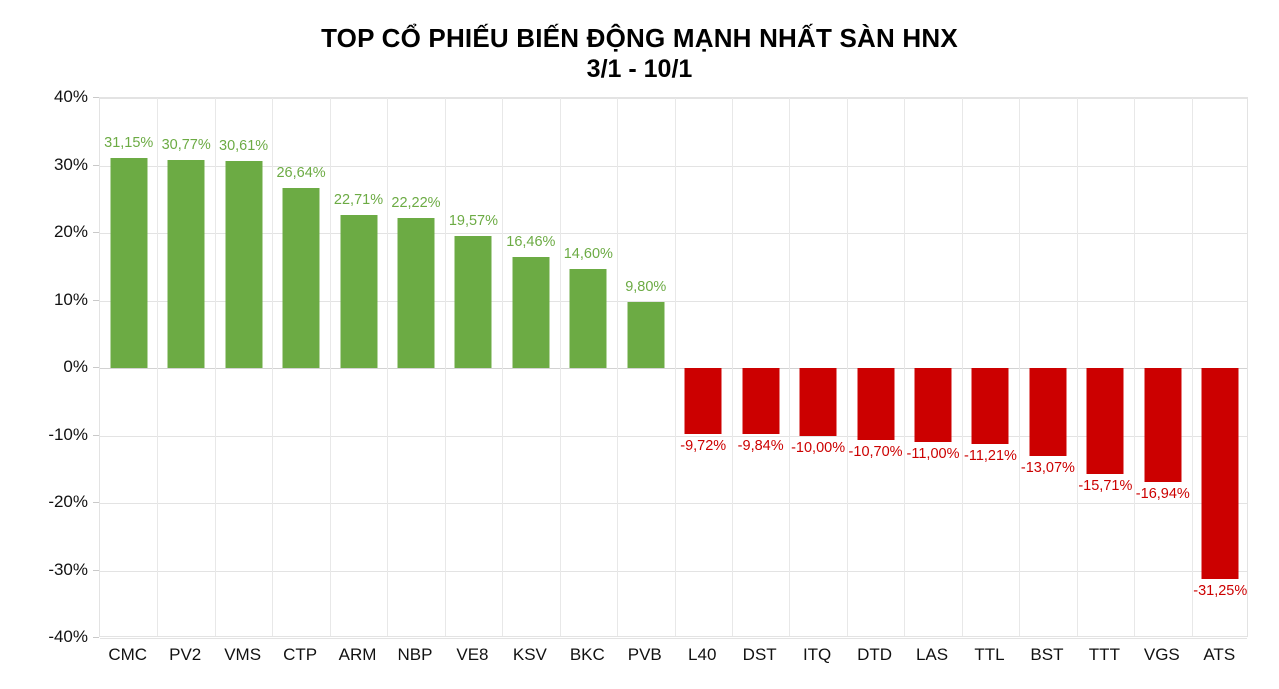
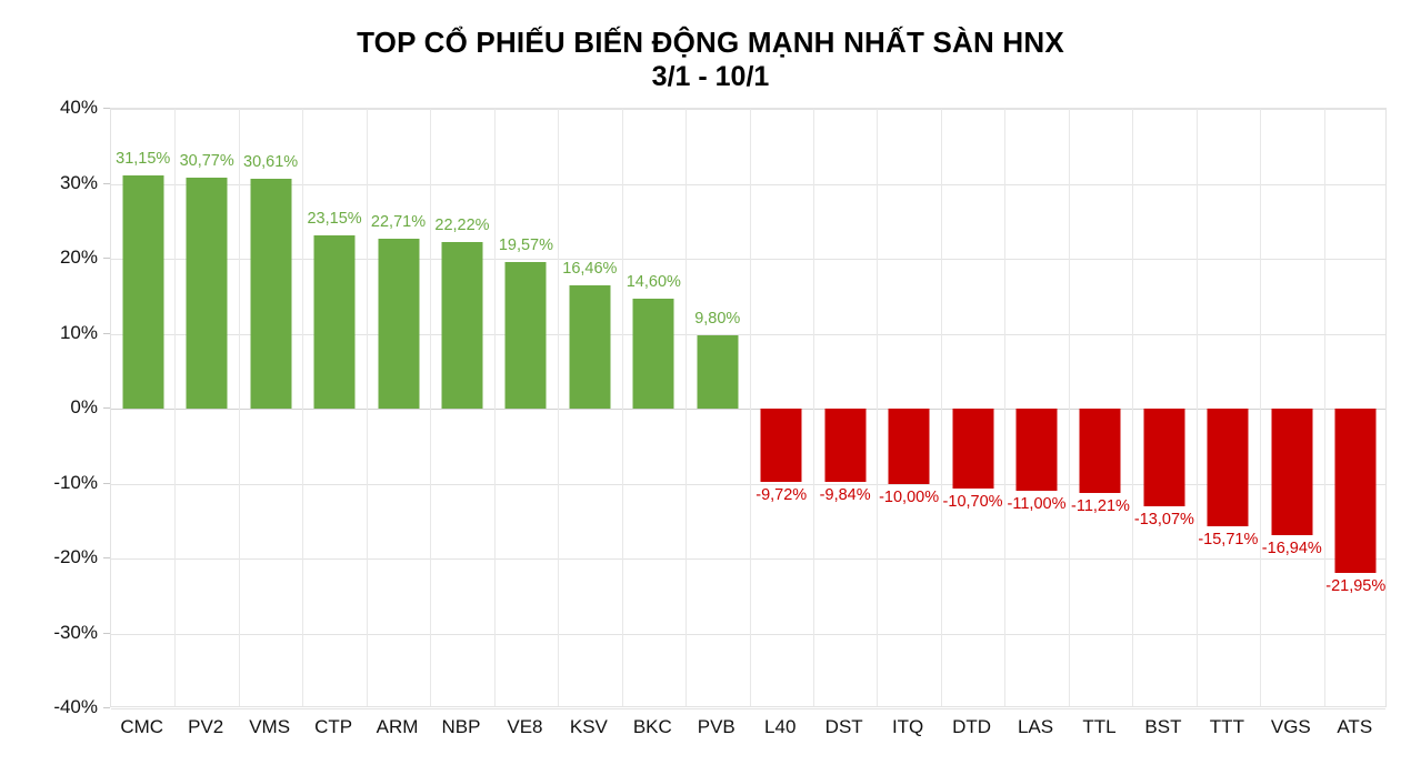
CTP: 26,64% -> 23,15%
ATS: -31,25% -> -21,95%
